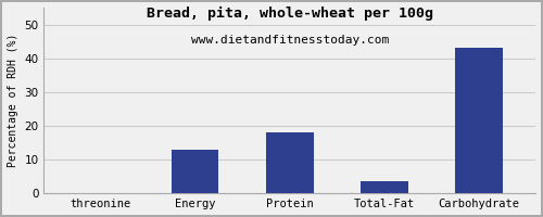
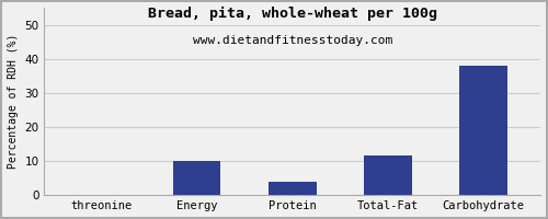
Energy: 13.0 -> 10.0
Protein: 18.0 -> 4.0
Total-Fat: 3.5 -> 11.5
Carbohydrate: 43.0 -> 38.0
